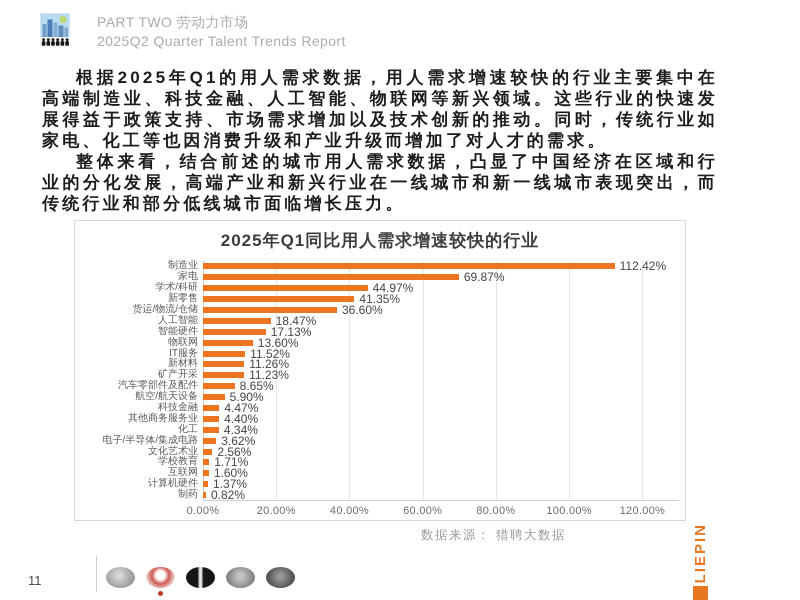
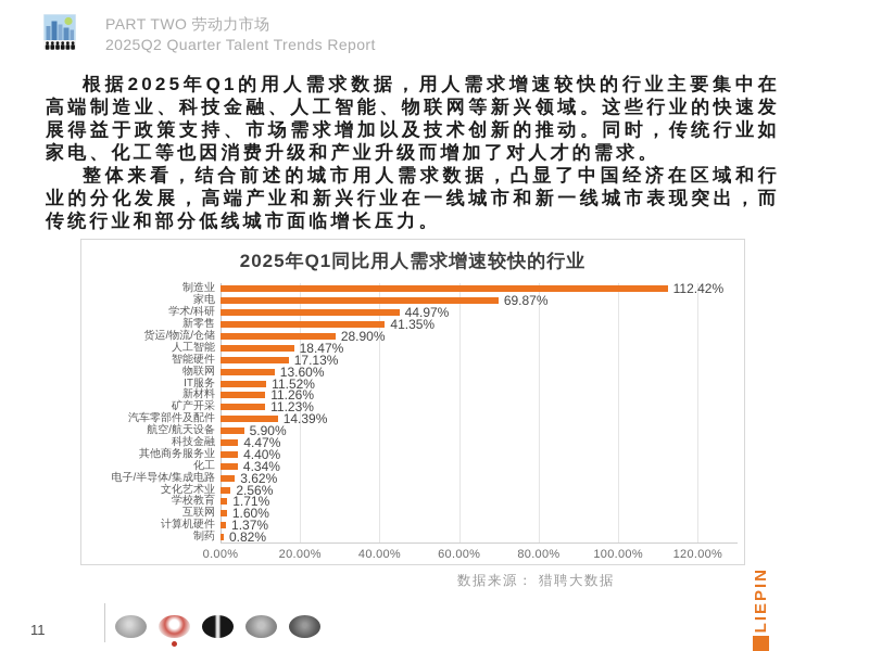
货运/物流/仓储: 36.60% -> 28.90%
汽车零部件及配件: 8.65% -> 14.39%
